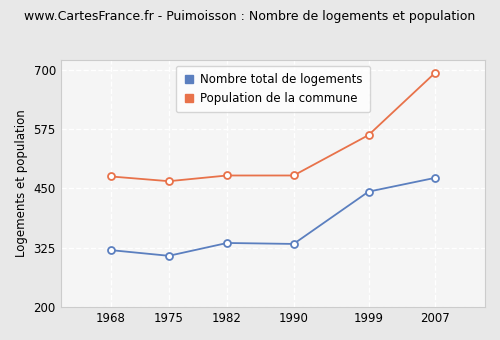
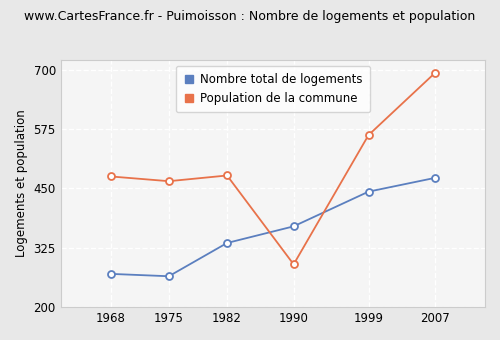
Nombre total de logements/1968: 320 -> 270
Nombre total de logements/1975: 308 -> 265
Nombre total de logements/1990: 333 -> 370
Population de la commune/1990: 477 -> 290
